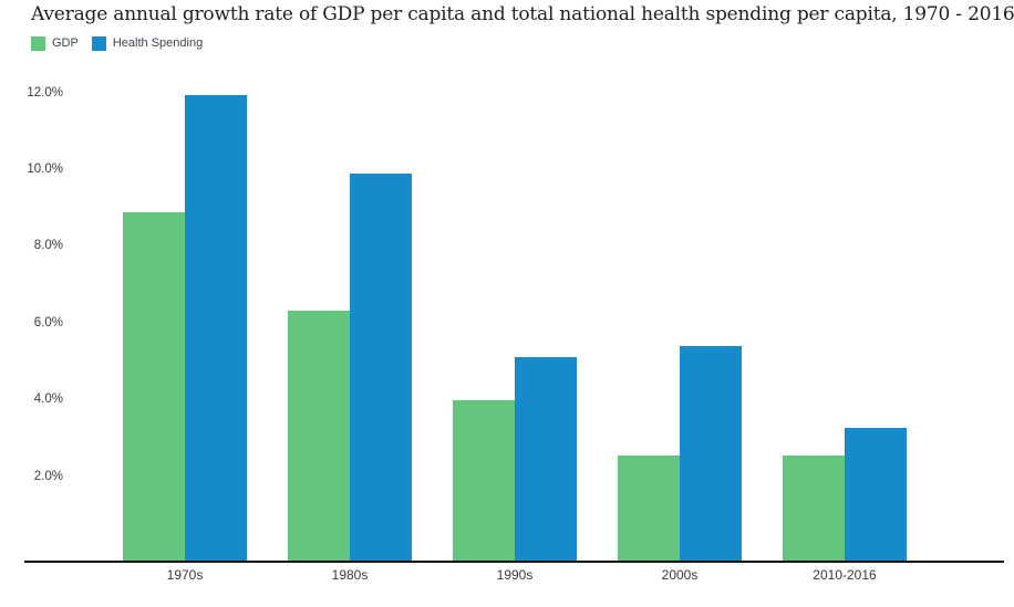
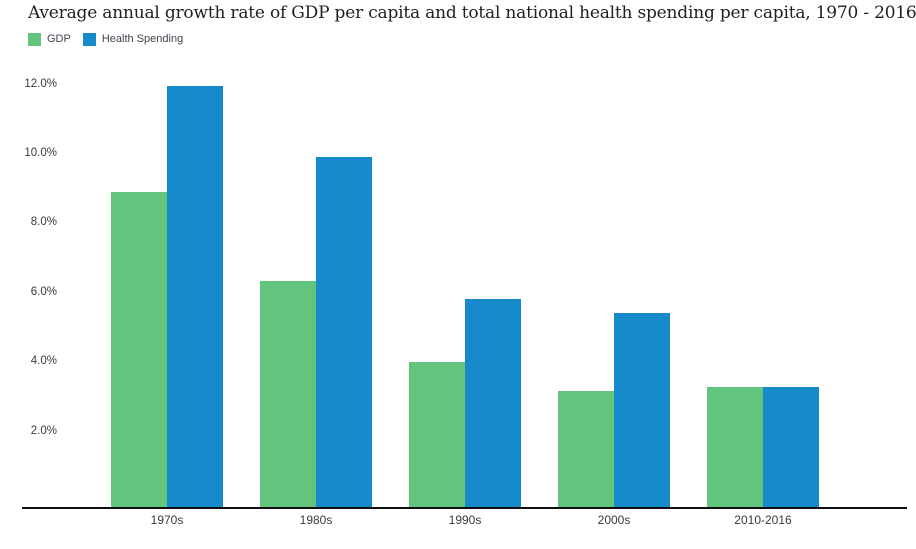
Health Spending/1990s: 5.2% -> 5.9%
GDP/2000s: 2.7% -> 3.3%
GDP/2010-2016: 2.7% -> 3.4%
